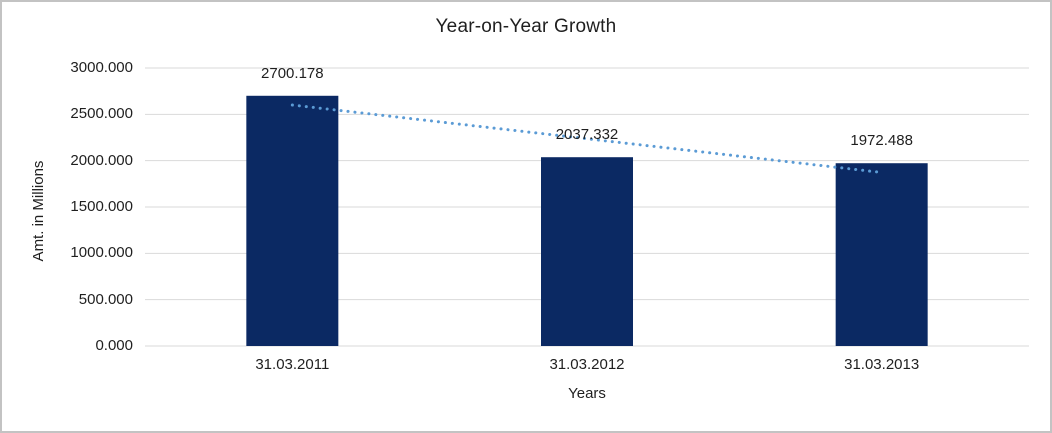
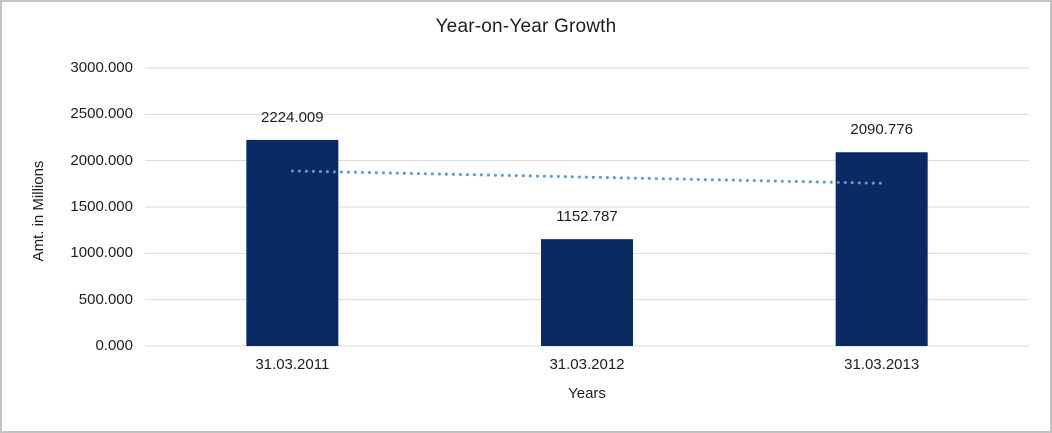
31.03.2011: 2700.178 -> 2224.009
31.03.2012: 2037.332 -> 1152.787
31.03.2013: 1972.488 -> 2090.776
